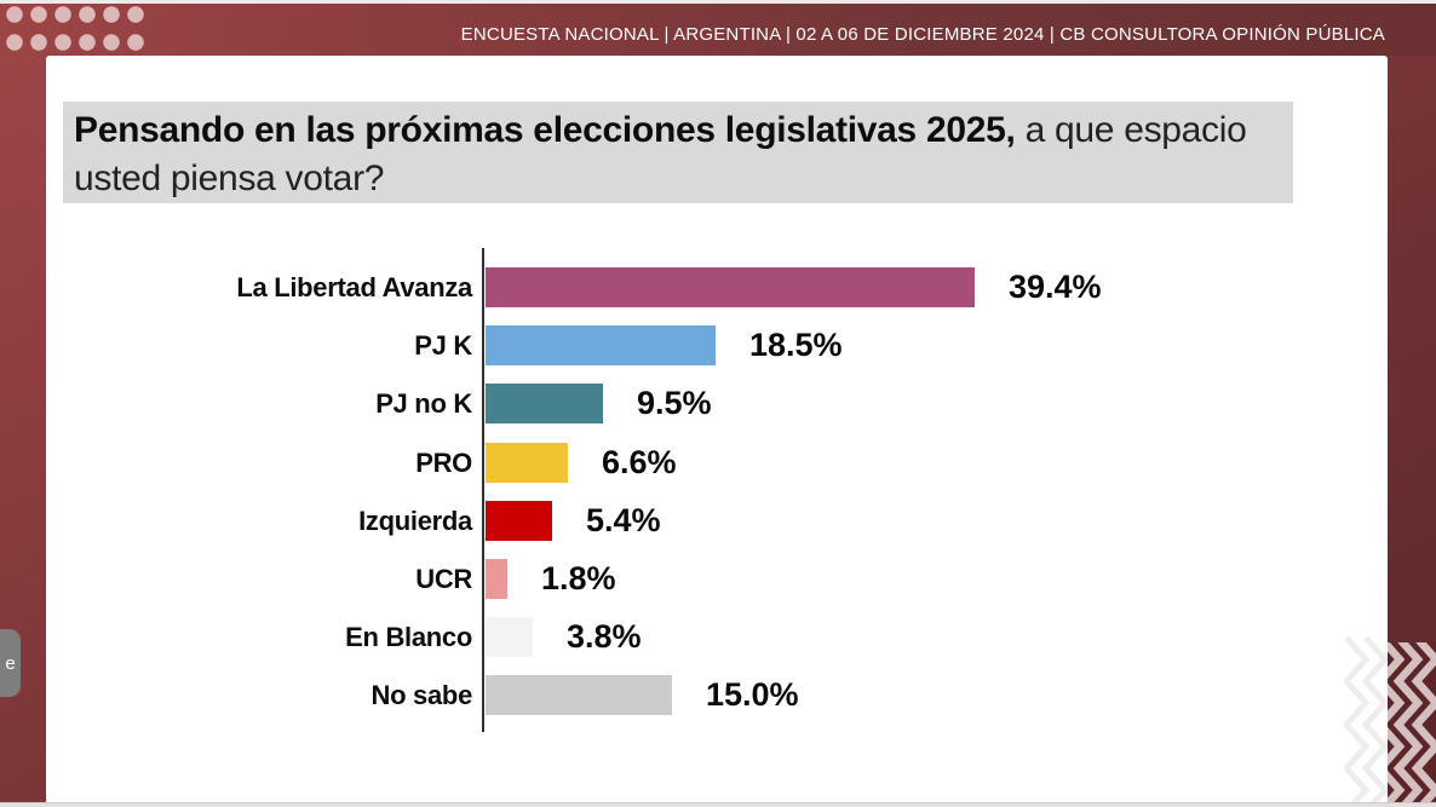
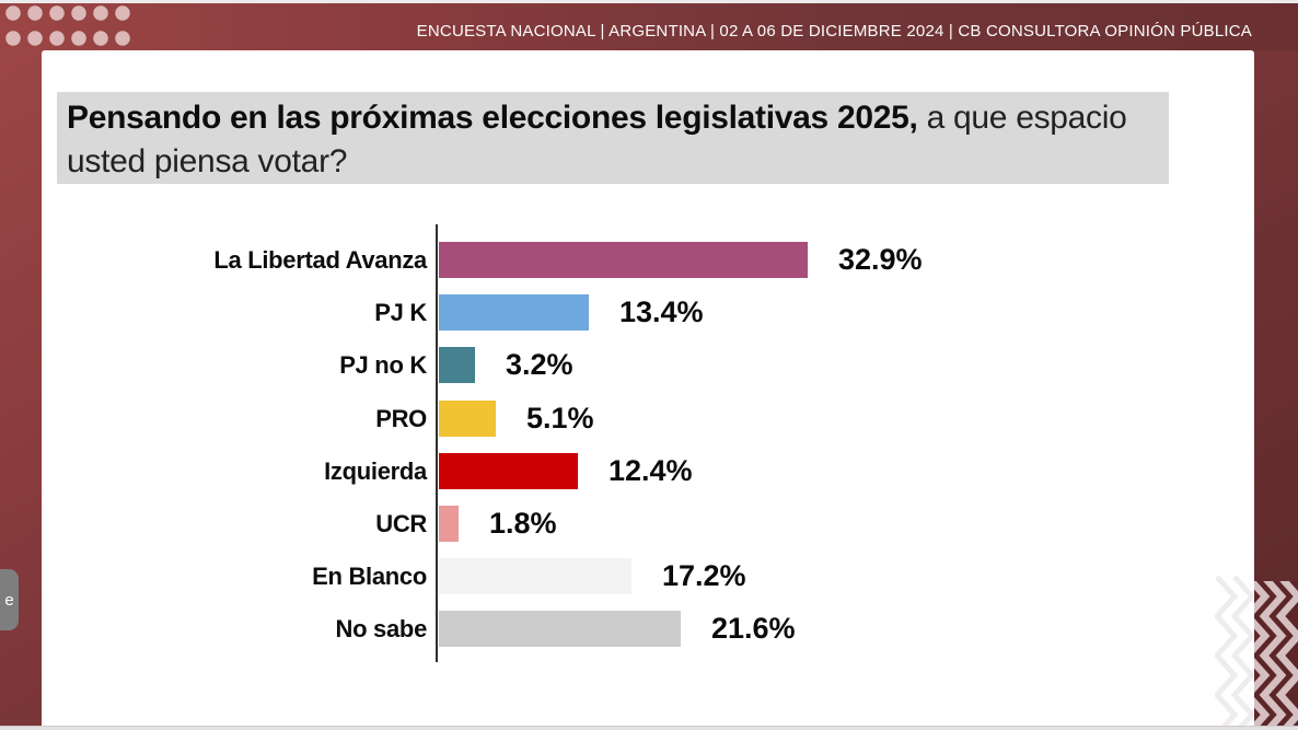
La Libertad Avanza: 39.4% -> 32.9%
PJ K: 18.5% -> 13.4%
PJ no K: 9.5% -> 3.2%
PRO: 6.6% -> 5.1%
Izquierda: 5.4% -> 12.4%
En Blanco: 3.8% -> 17.2%
No sabe: 15.0% -> 21.6%
